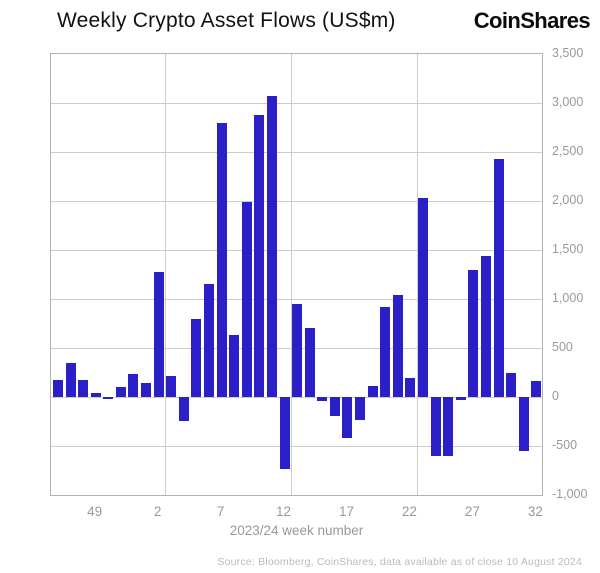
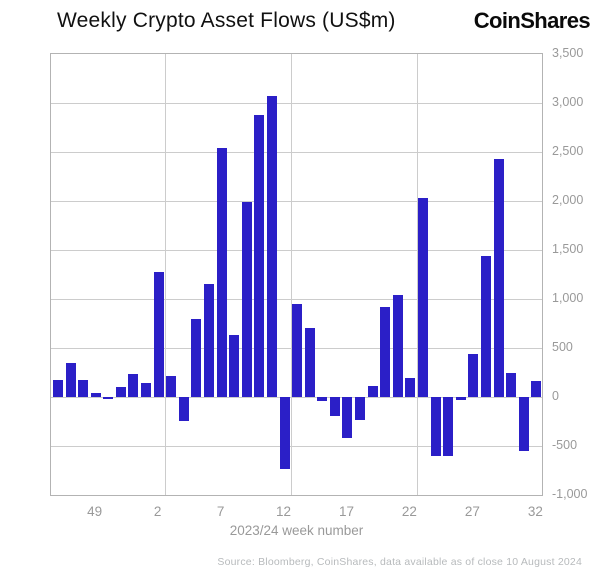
7: 2800 -> 2500
27: 1300 -> 400
